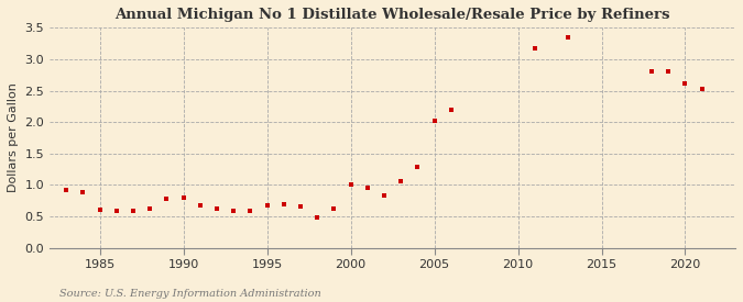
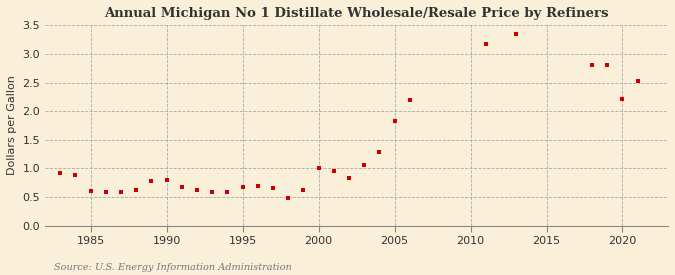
2005: 2.02 -> 1.83
2020: 2.62 -> 2.22
